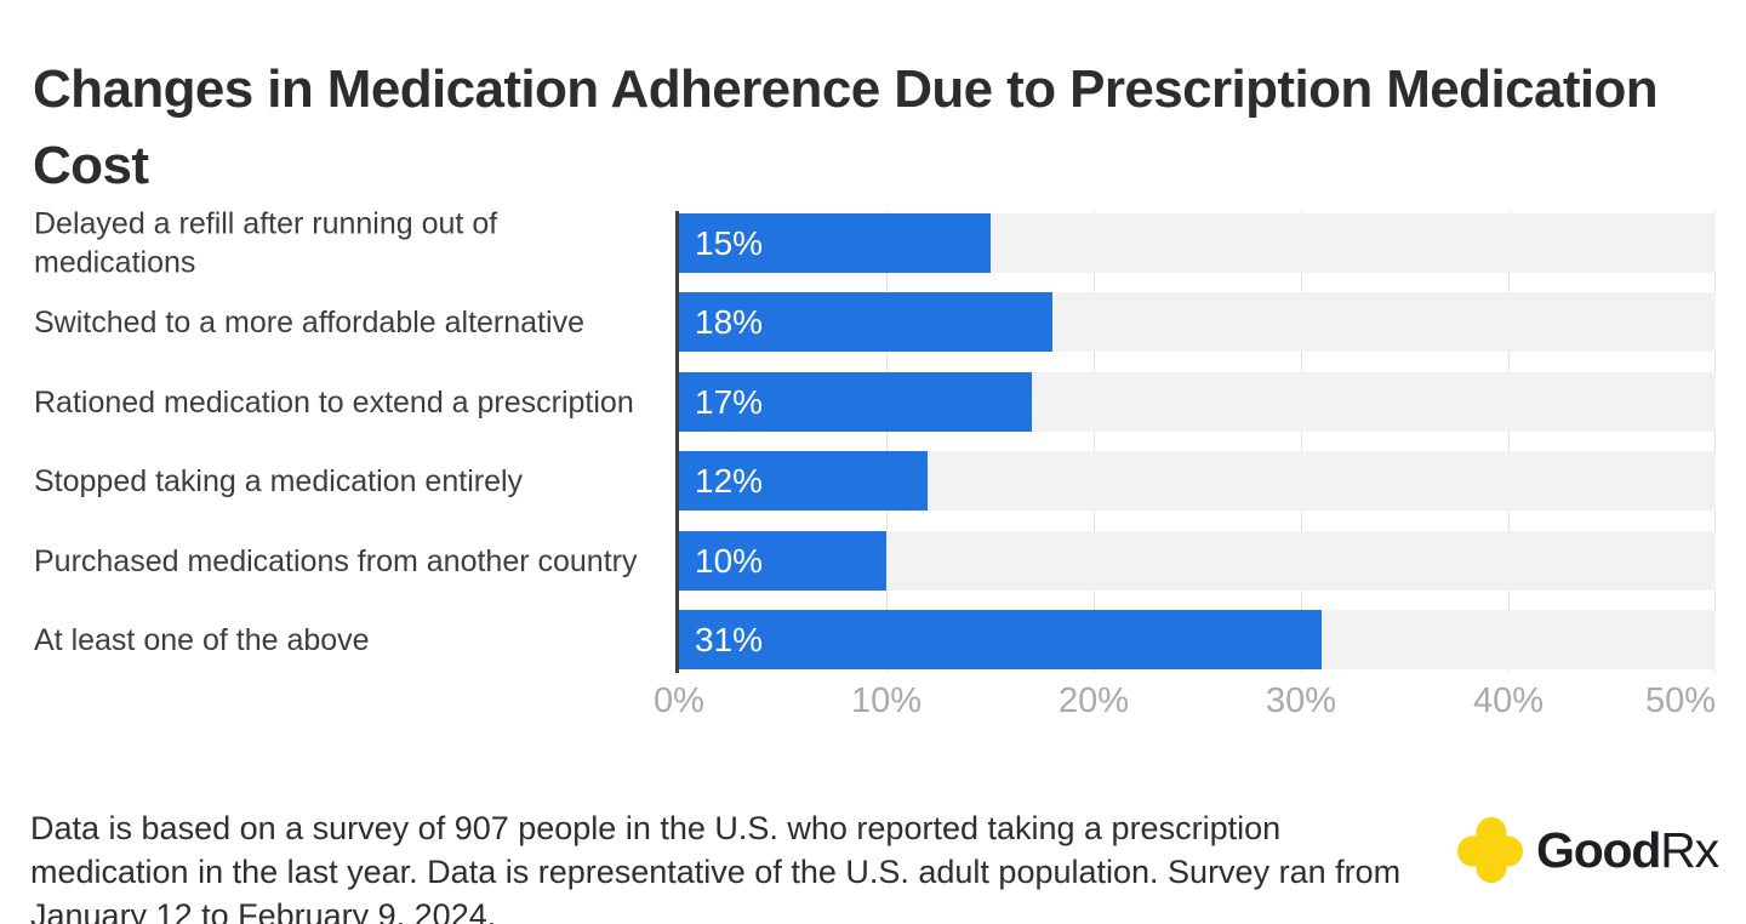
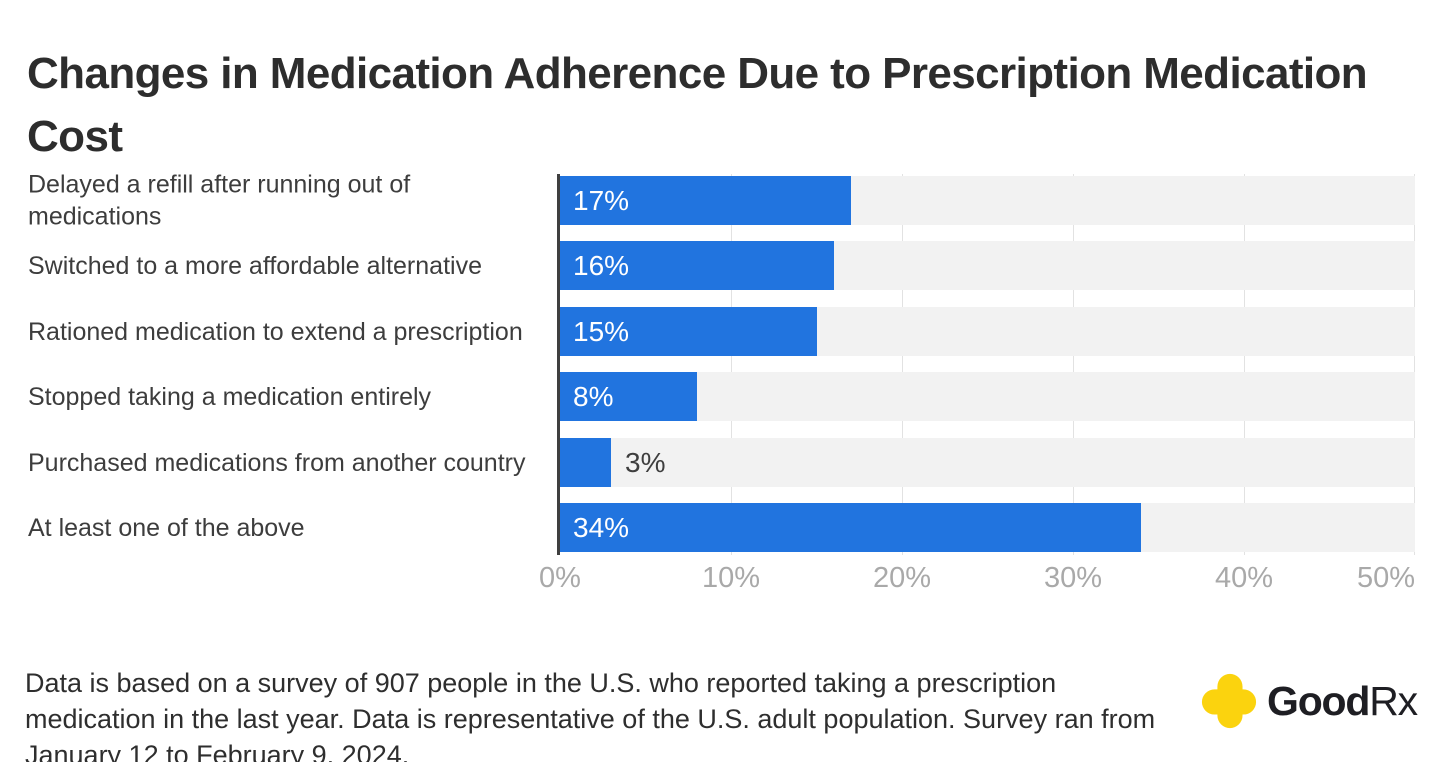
Delayed a refill after running out of medications: 15% -> 17%
Switched to a more affordable alternative: 18% -> 16%
Rationed medication to extend a prescription: 17% -> 15%
Stopped taking a medication entirely: 12% -> 8%
Purchased medications from another country: 10% -> 3%
At least one of the above: 31% -> 34%
